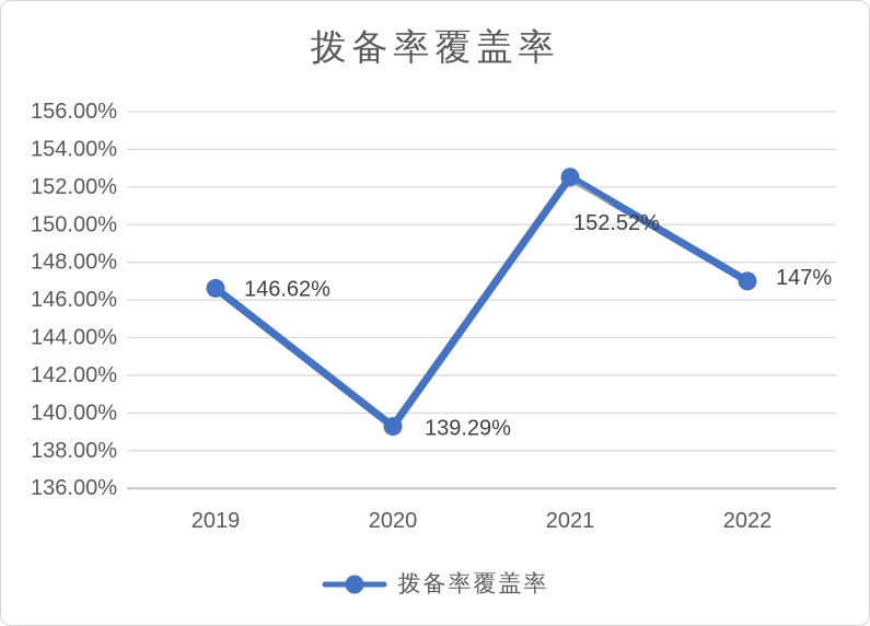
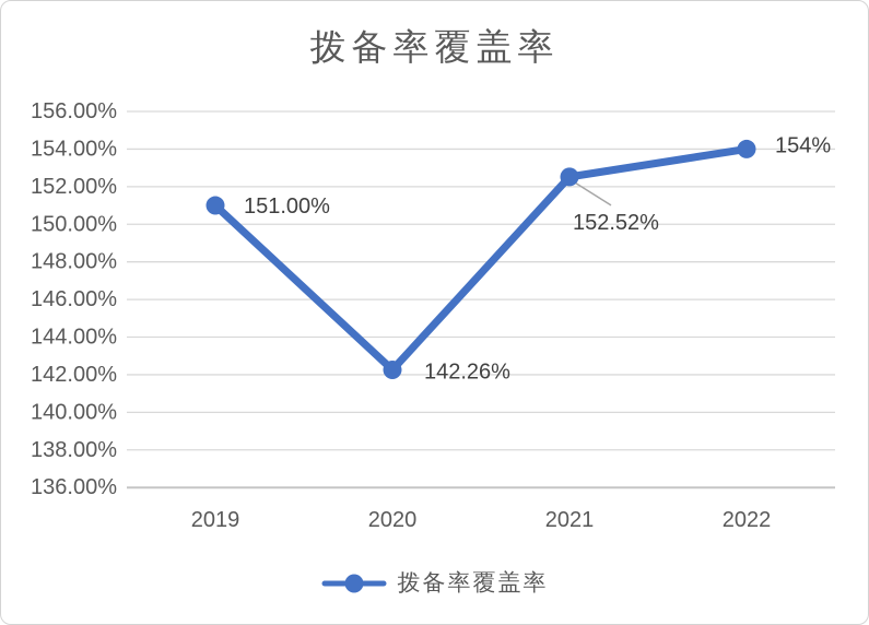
2019: 146.62% -> 151.00%
2020: 139.29% -> 142.26%
2022: 147% -> 154%
